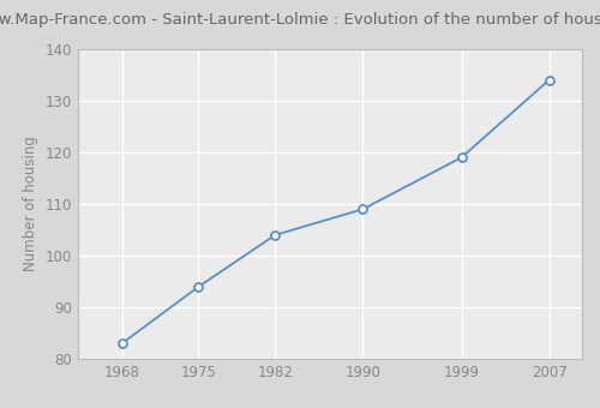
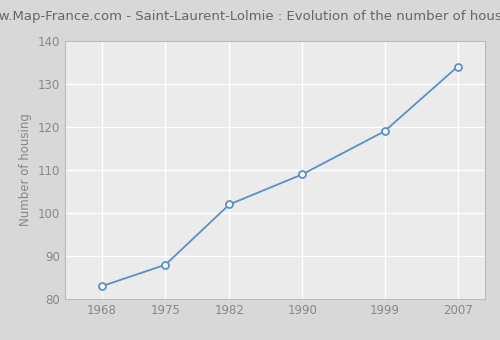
1975: 94 -> 88
1982: 104 -> 102
